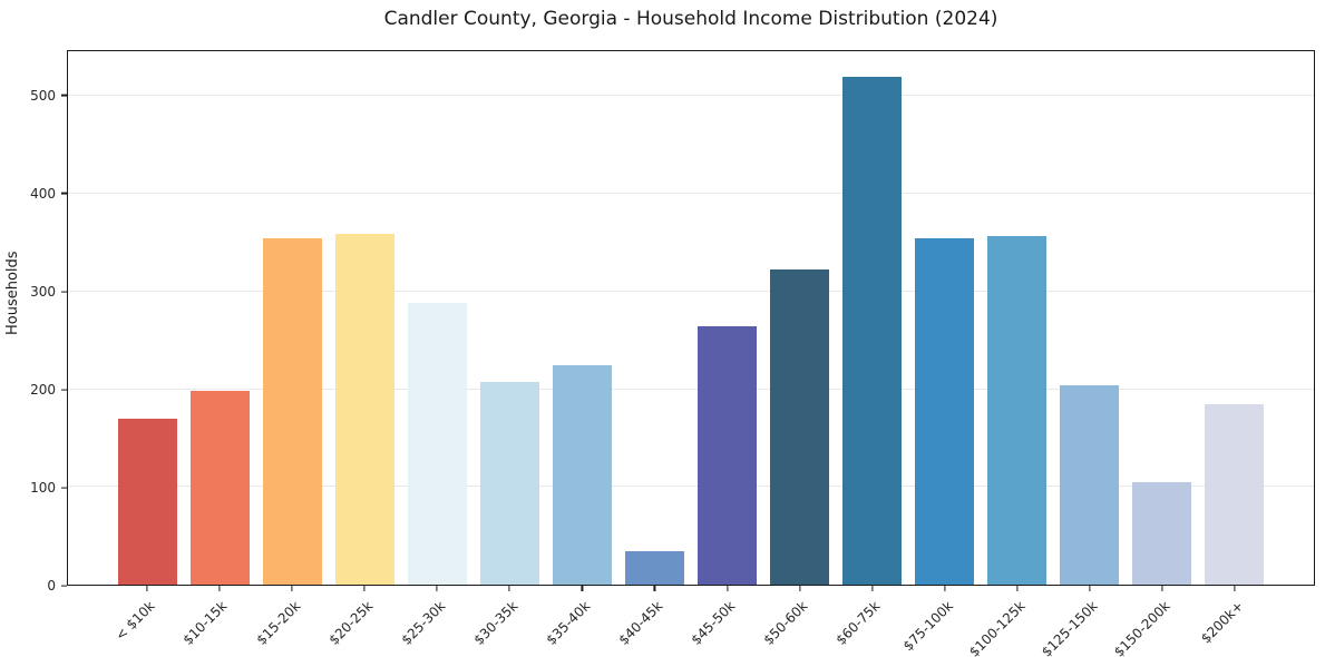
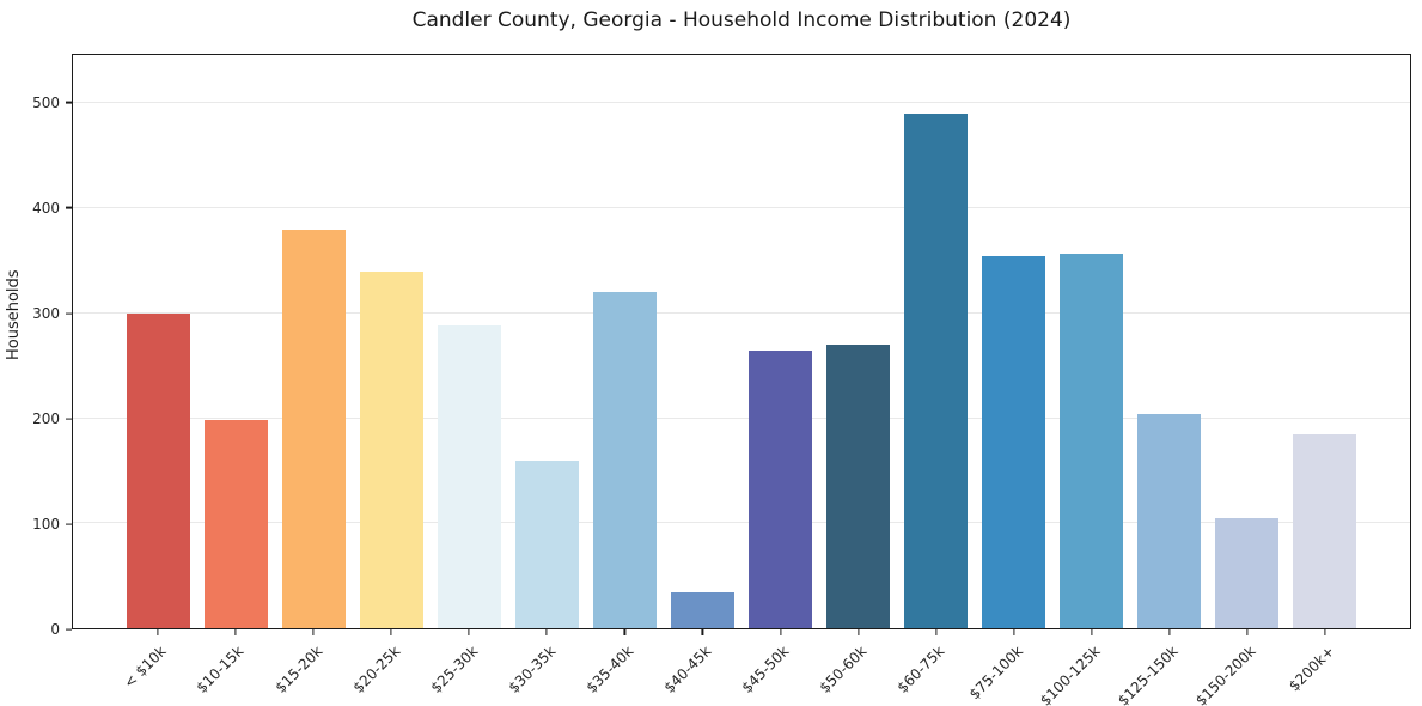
< $10k: 170 -> 300
$15-20k: 360 -> 380
$20-25k: 360 -> 340
$30-35k: 210 -> 160
$35-40k: 220 -> 320
$50-60k: 320 -> 270
$60-75k: 520 -> 490
